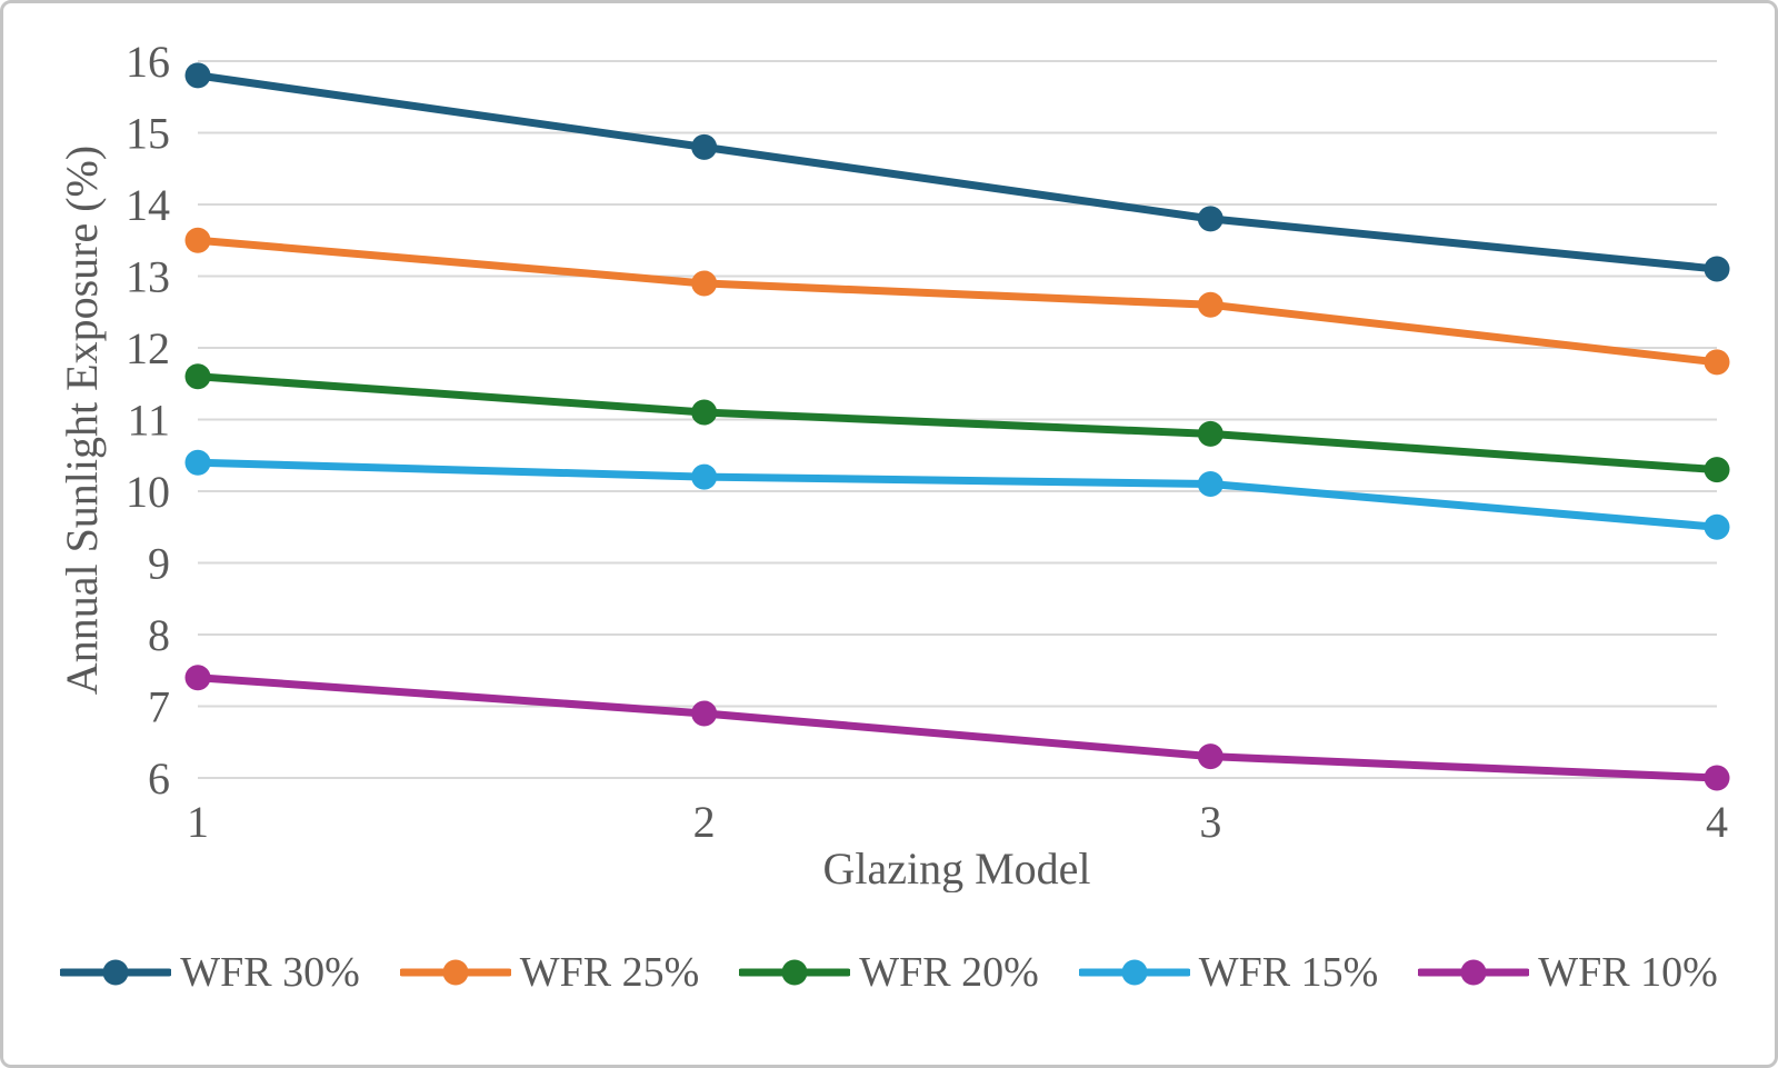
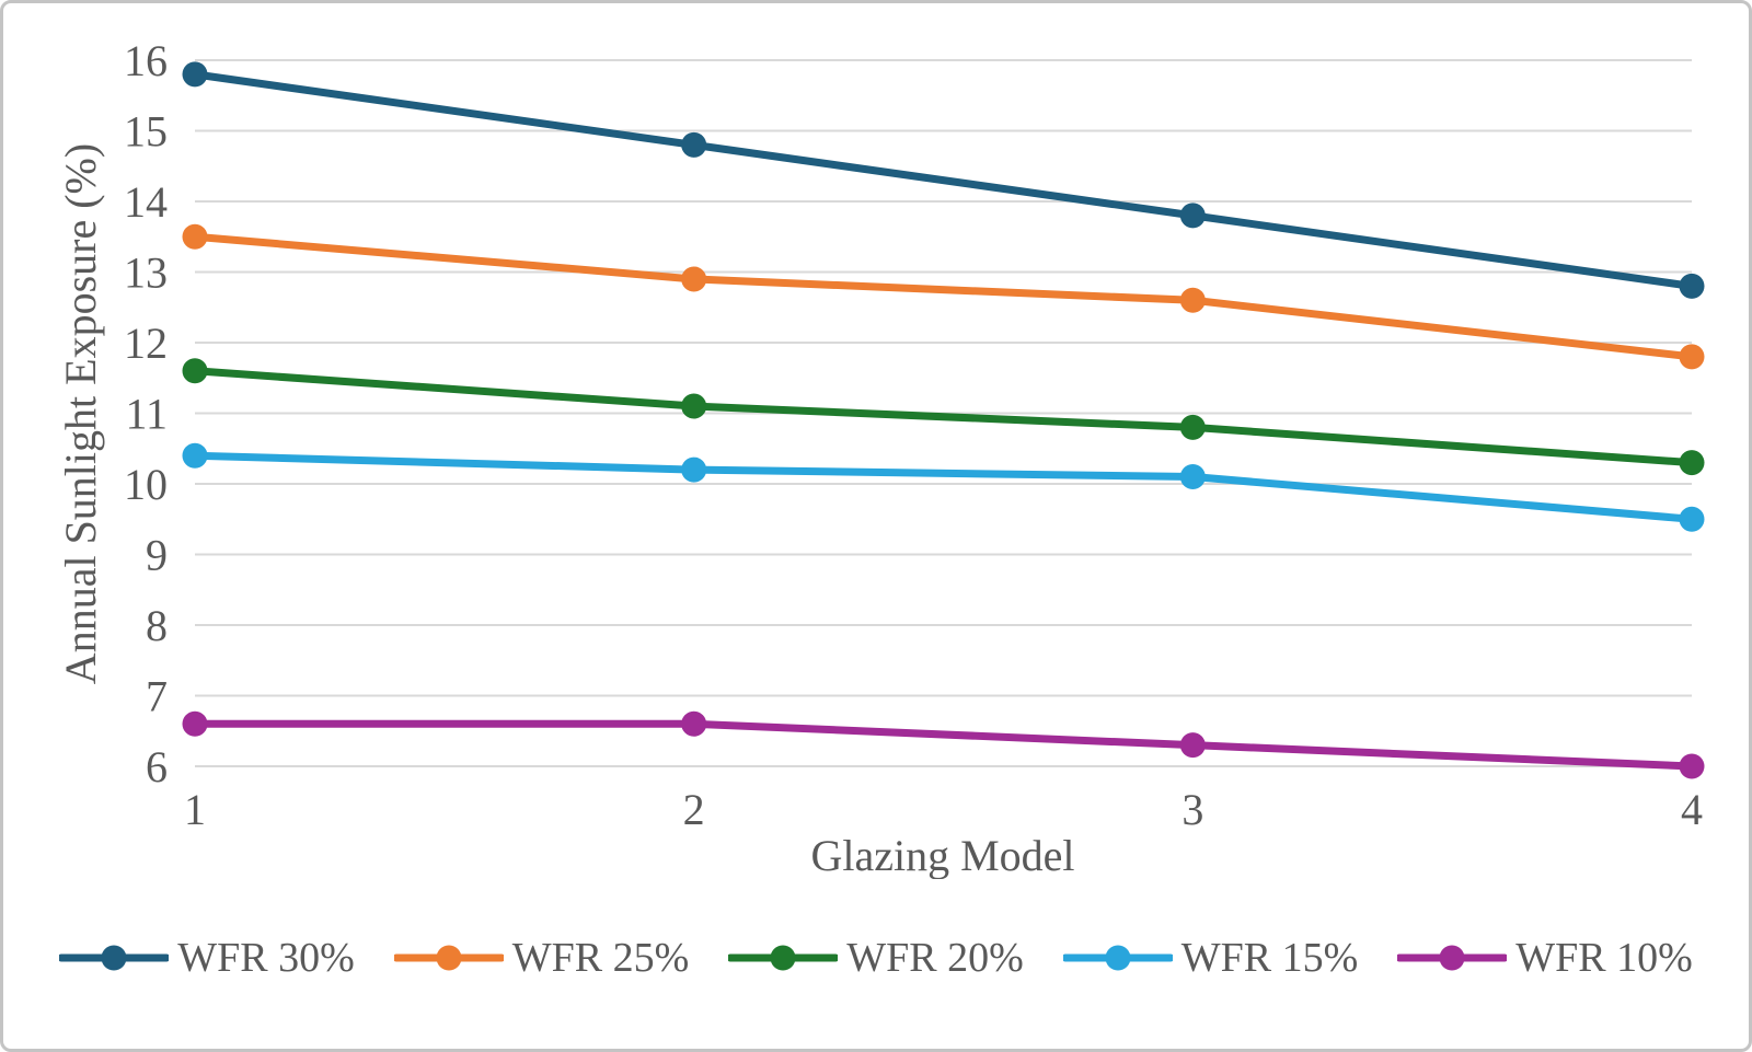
WFR 10%/1: 7.4 -> 6.6
WFR 10%/2: 6.9 -> 6.6
WFR 30%/4: 13.1 -> 12.8
